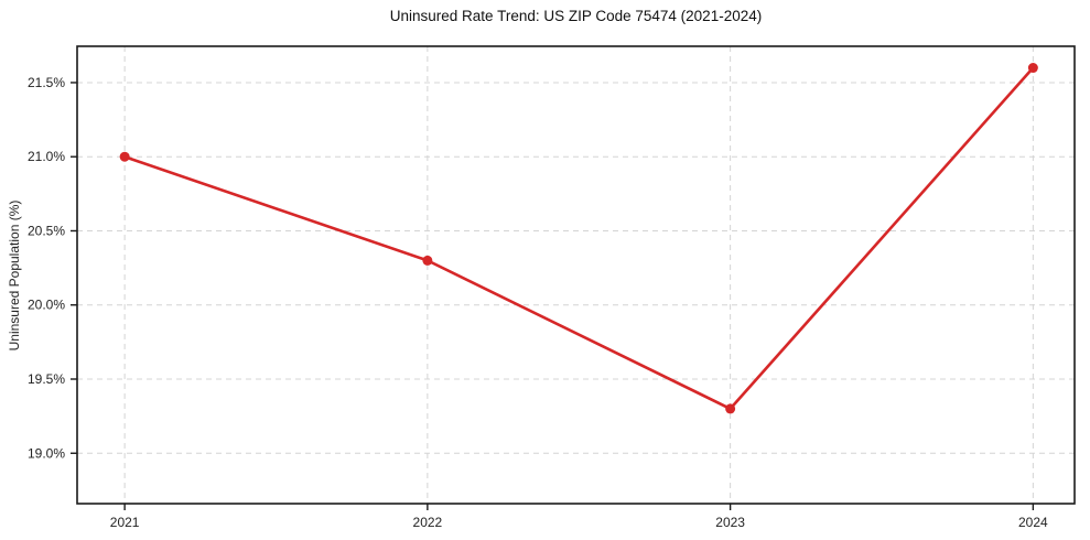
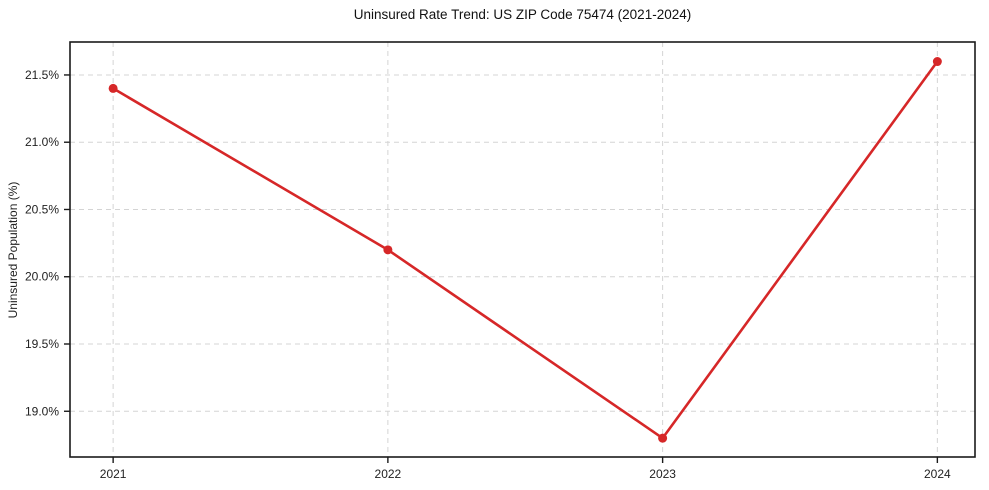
2021: 21.0% -> 21.4%
2022: 20.3% -> 20.2%
2023: 19.3% -> 18.8%
